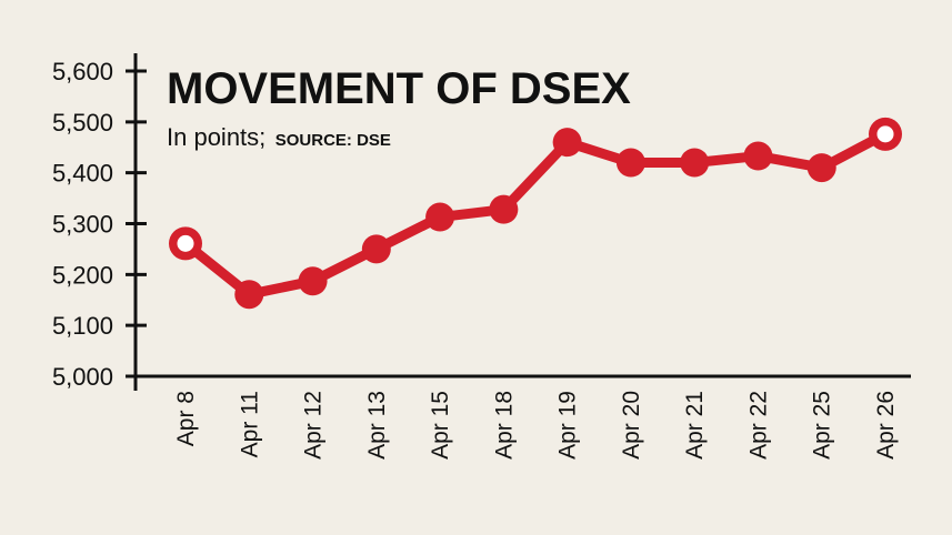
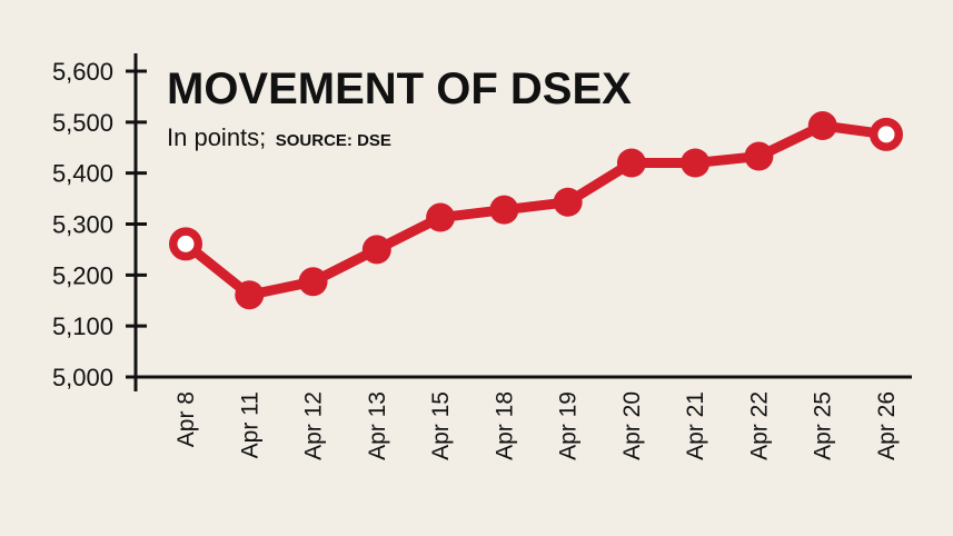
Apr 19: 5460 -> 5340
Apr 25: 5410 -> 5490
